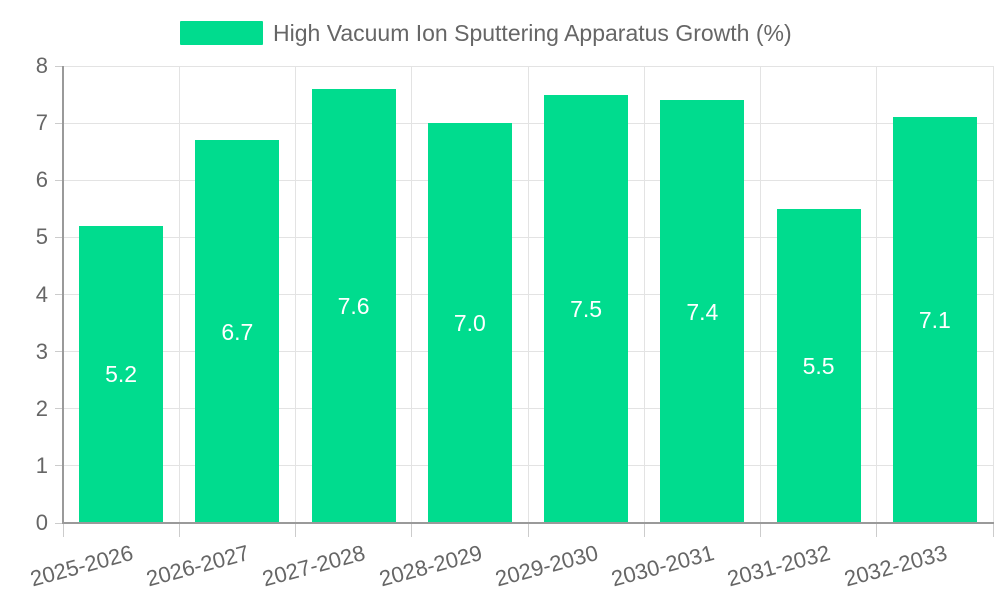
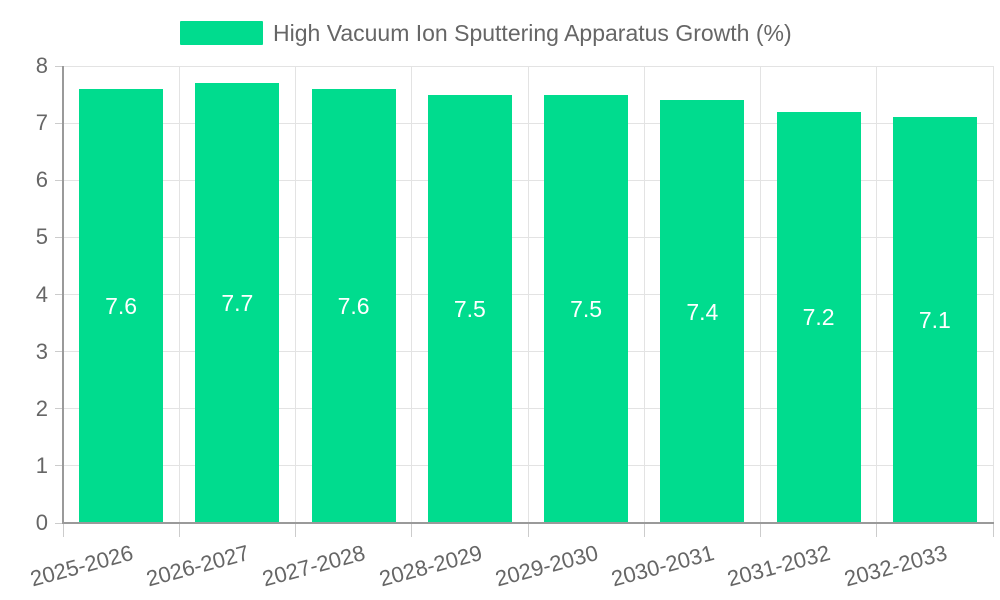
2025-2026: 5.2 -> 7.6
2026-2027: 6.7 -> 7.7
2028-2029: 7.0 -> 7.5
2031-2032: 5.5 -> 7.2
